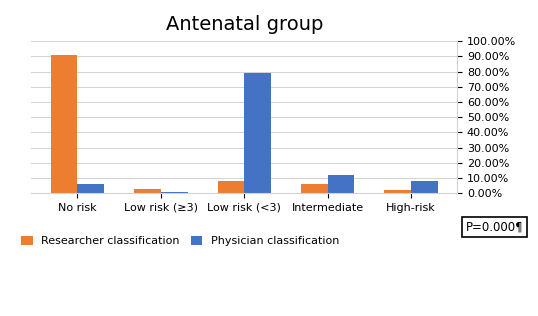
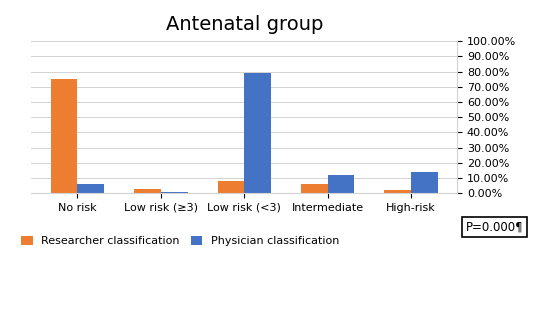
Researcher classification/No risk: 91% -> 75%
Physician classification/High-risk: 8% -> 14%
